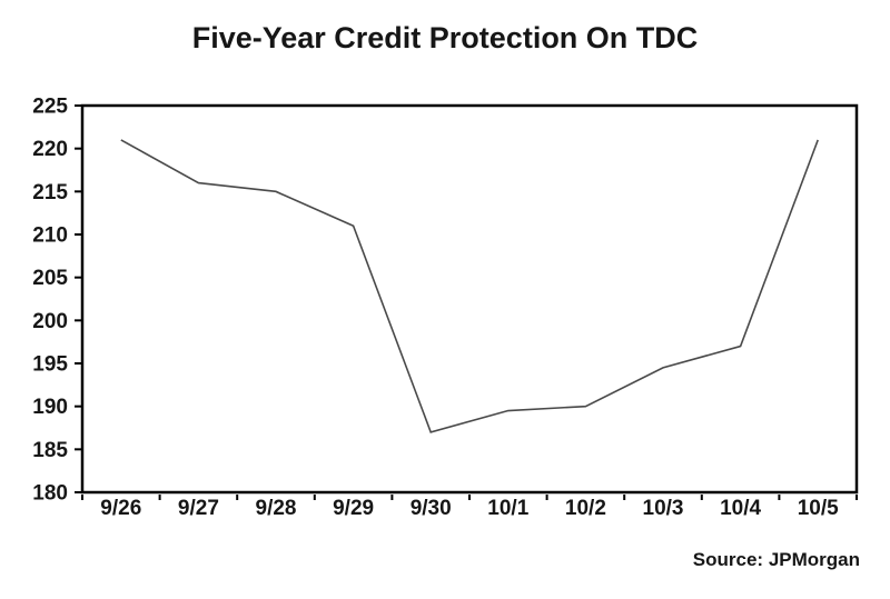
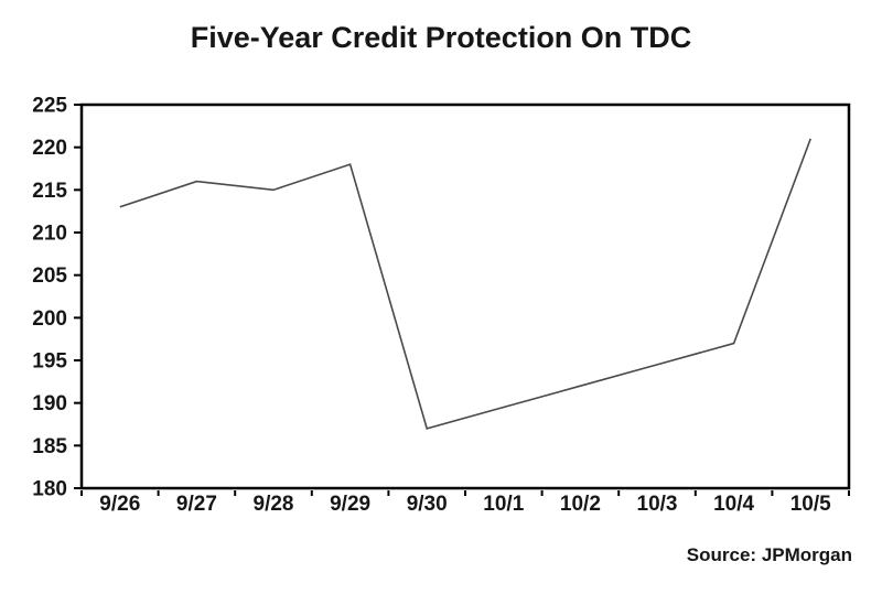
9/26: 221 -> 213
9/29: 211 -> 218
10/2: 190 -> 192
